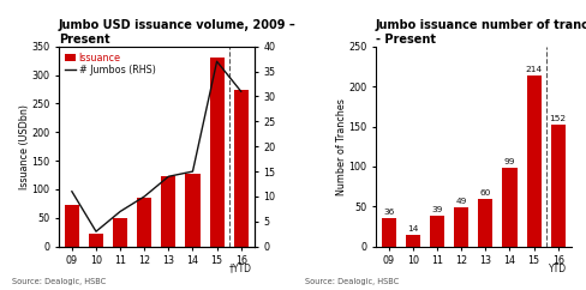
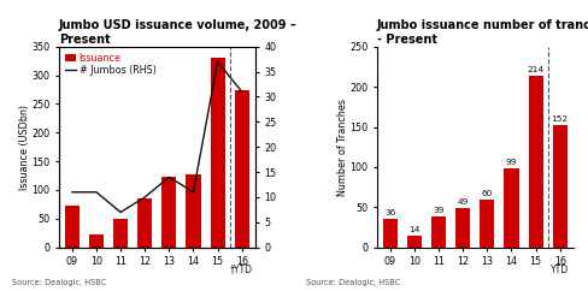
Jumbo USD issuance volume, 2009 – Present/# Jumbos (RHS)/10: 3 -> 11
Jumbo USD issuance volume, 2009 – Present/# Jumbos (RHS)/14: 15 -> 11
